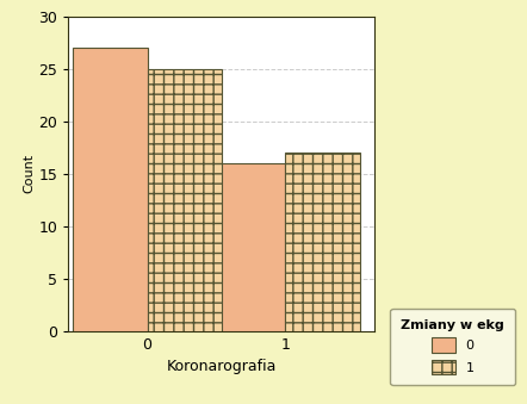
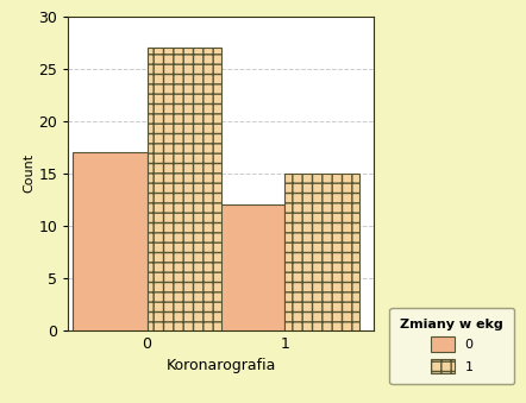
0/0: 27 -> 17
1/0: 25 -> 27
0/1: 16 -> 12
1/1: 17 -> 15
